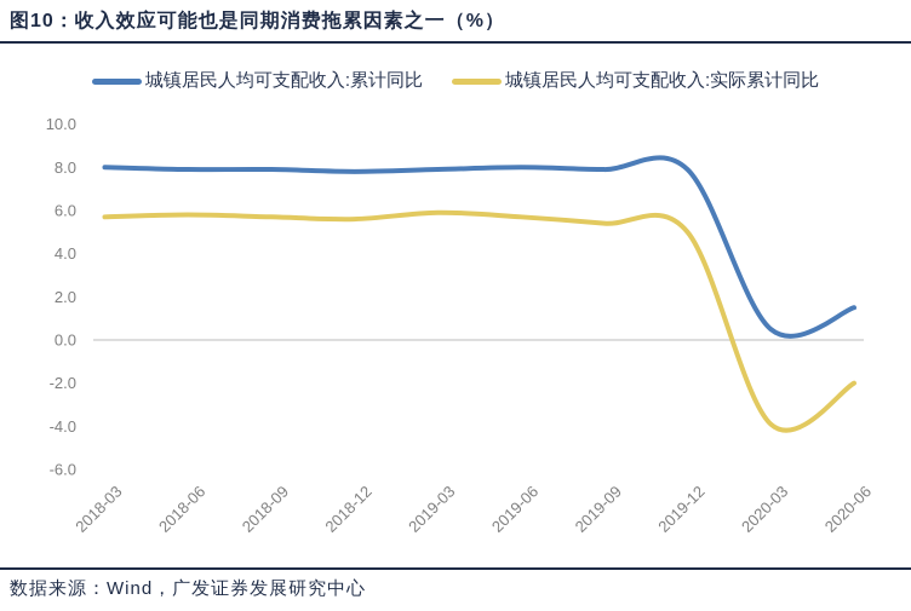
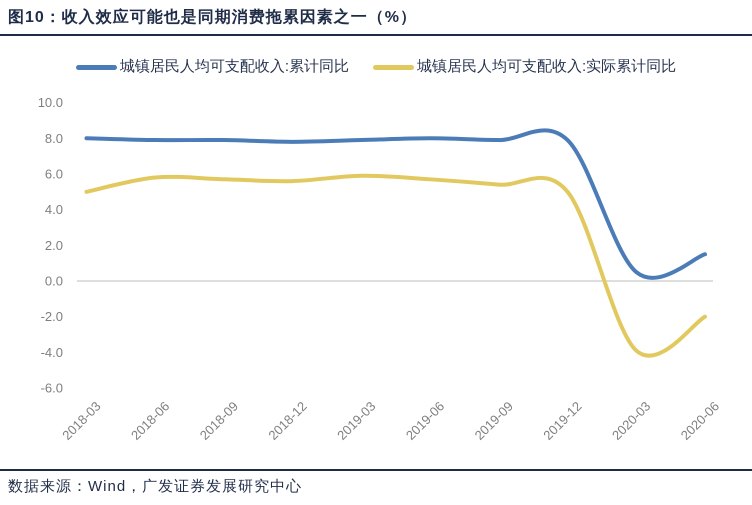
城镇居民人均可支配收入:实际累计同比/2018-03: 5.7 -> 5.0
